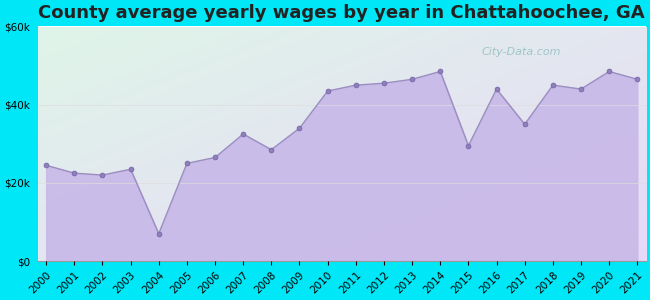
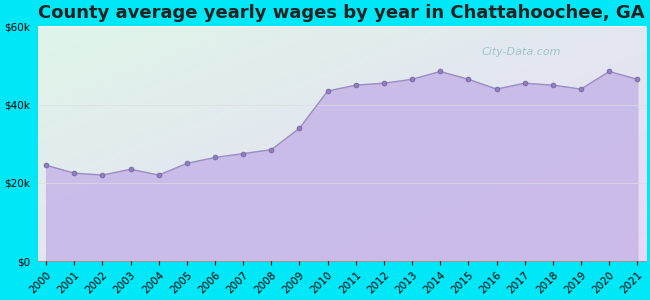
2004: $7.0k -> $22.0k
2007: $32.5k -> $27.5k
2015: $29.5k -> $46.5k
2017: $35.0k -> $45.5k
